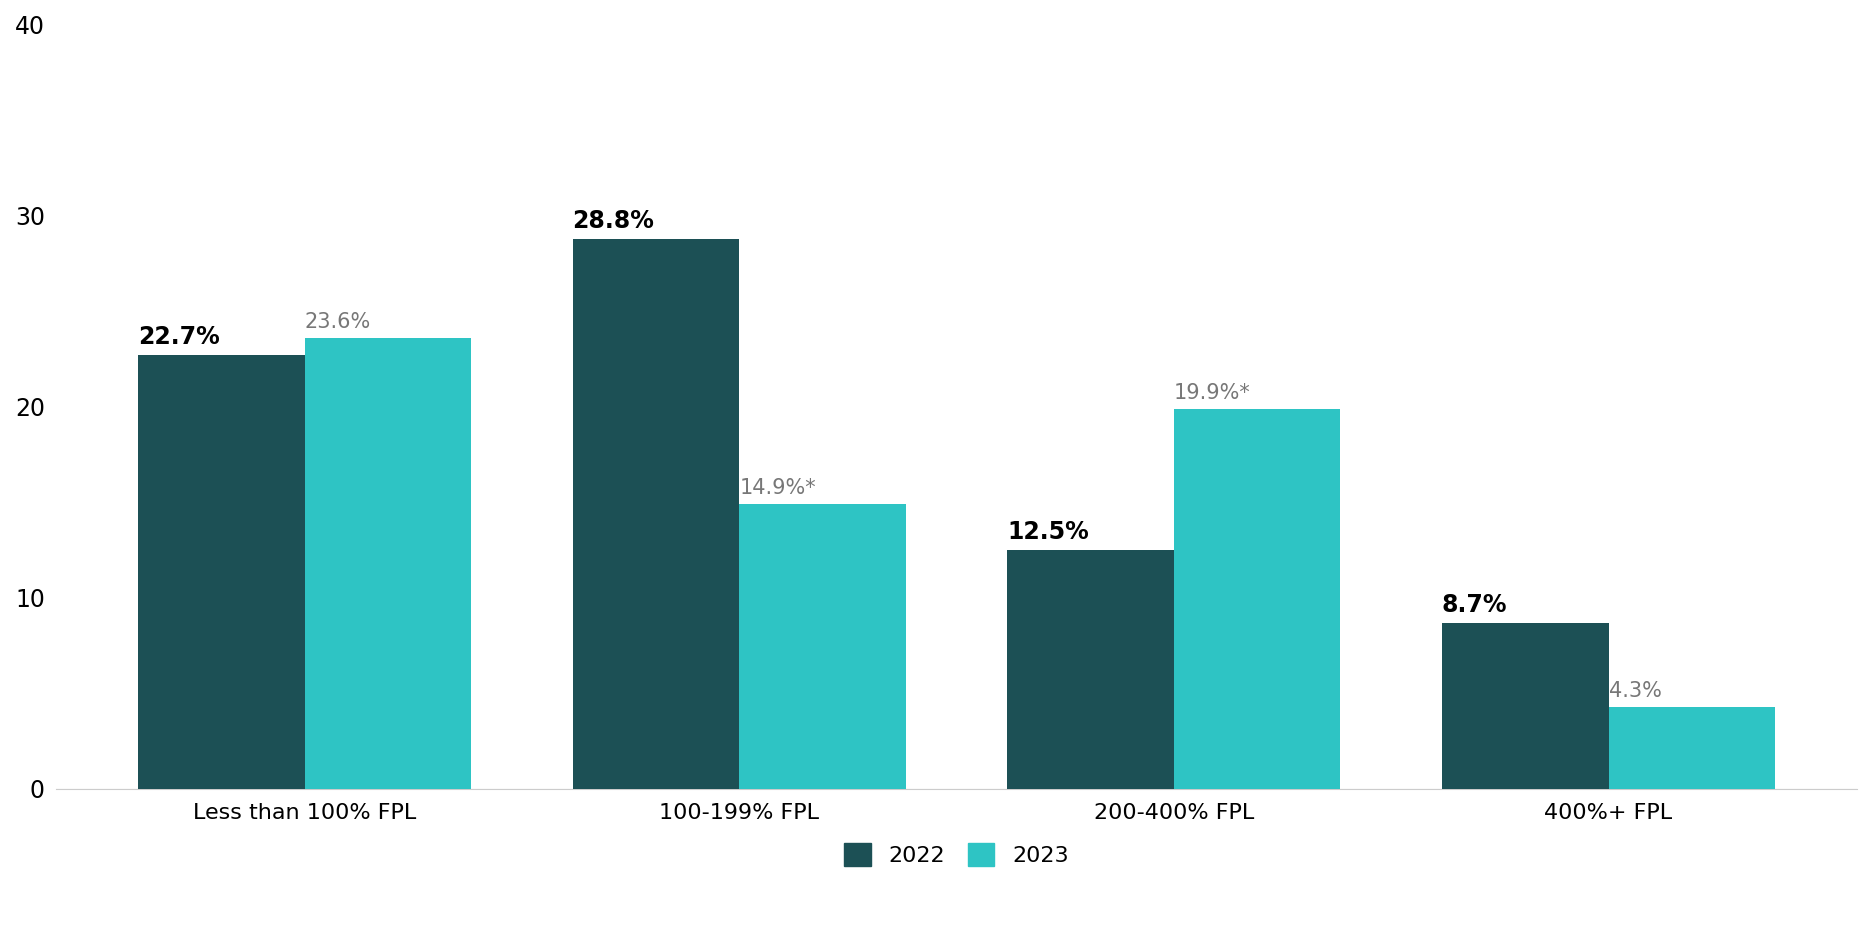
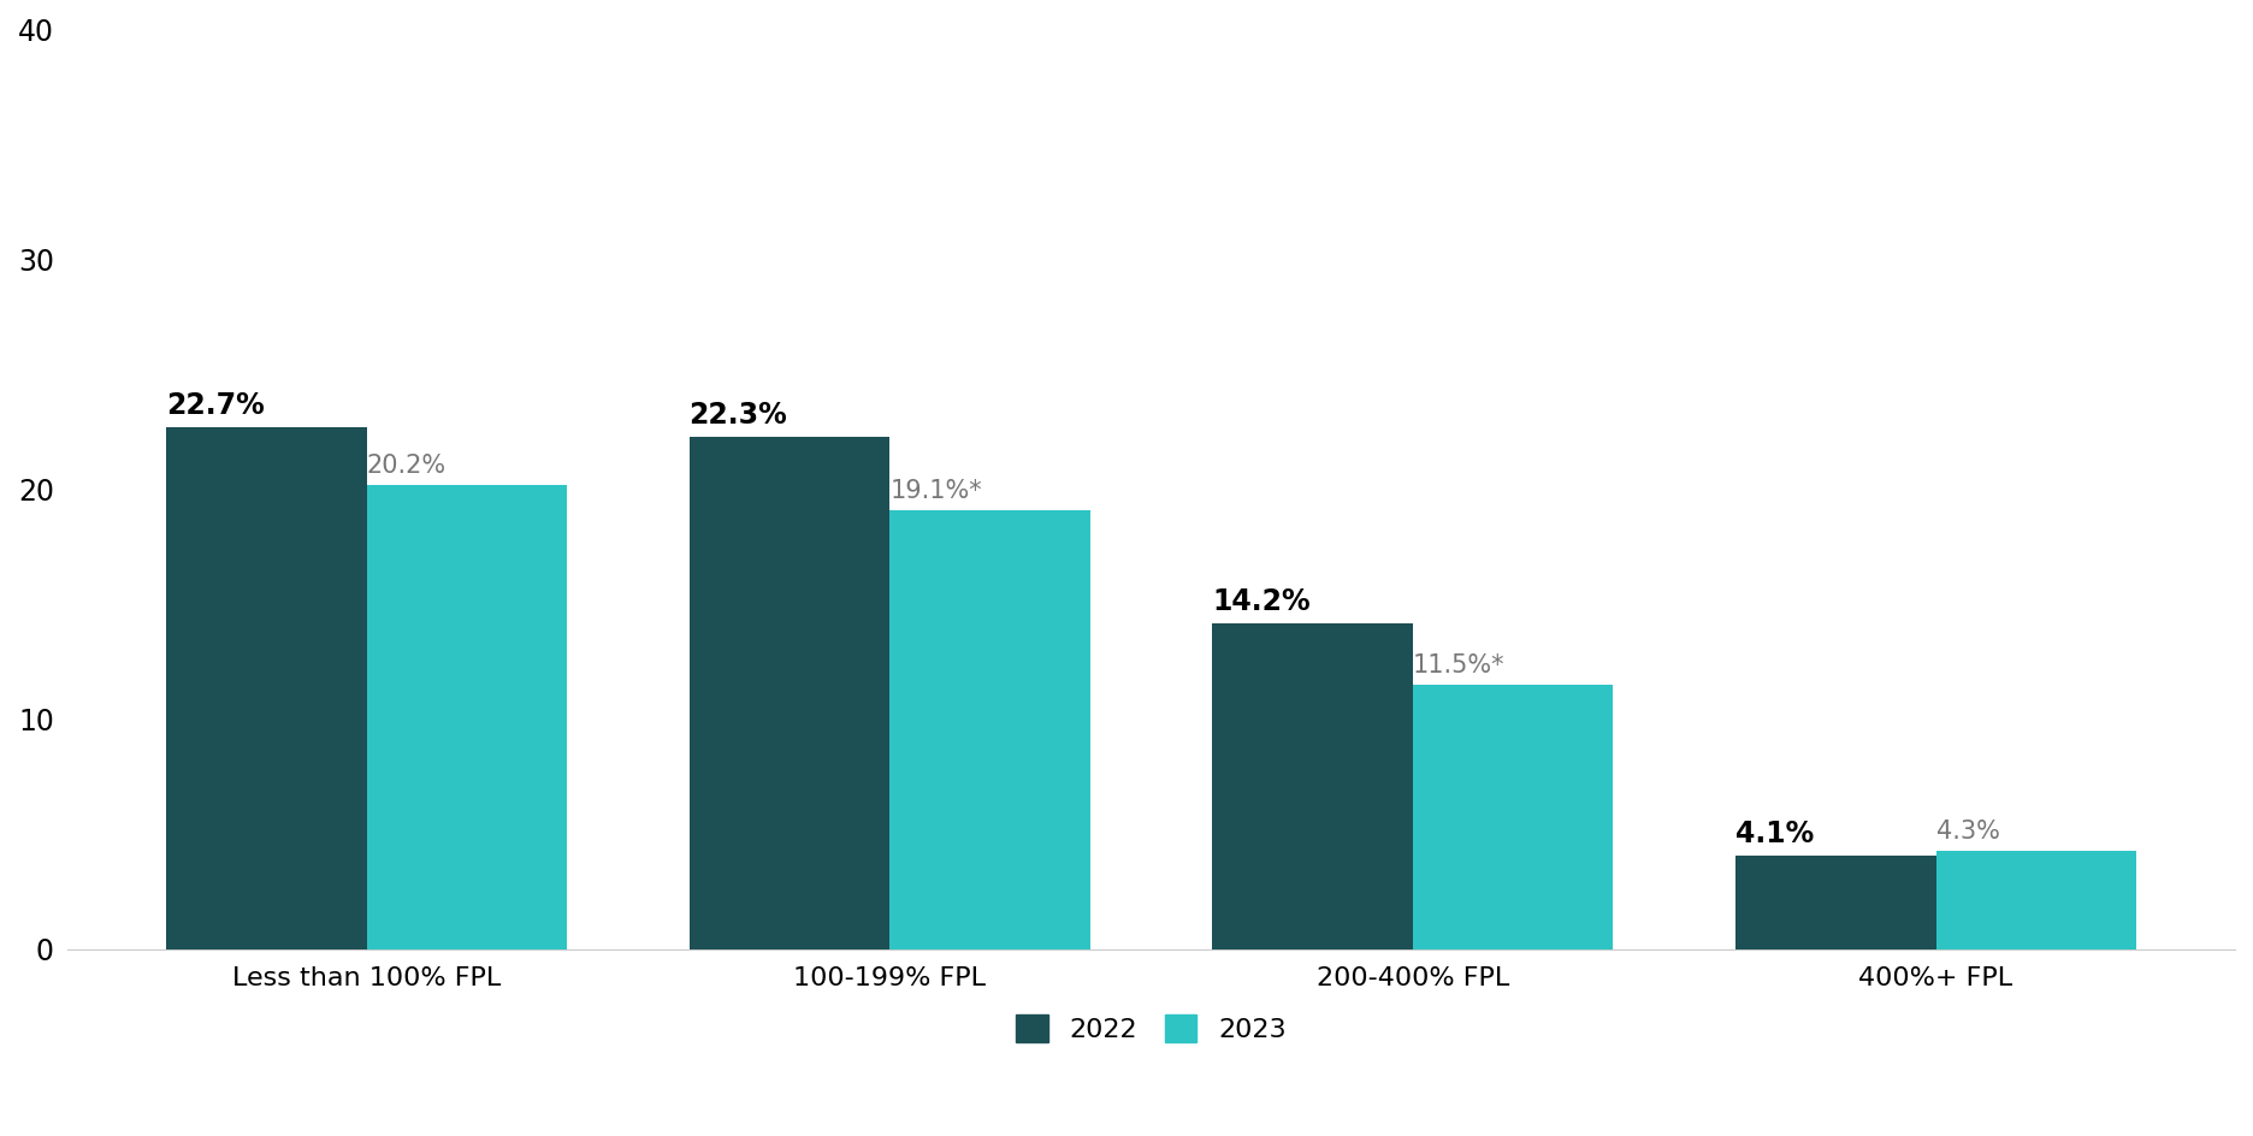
2023/Less than 100% FPL: 23.6% -> 20.2%
2022/100-199% FPL: 28.8% -> 22.3%
2023/100-199% FPL: 14.9%* -> 19.1%*
2022/200-400% FPL: 12.5% -> 14.2%
2023/200-400% FPL: 19.9%* -> 11.5%*
2022/400%+ FPL: 8.7% -> 4.1%
